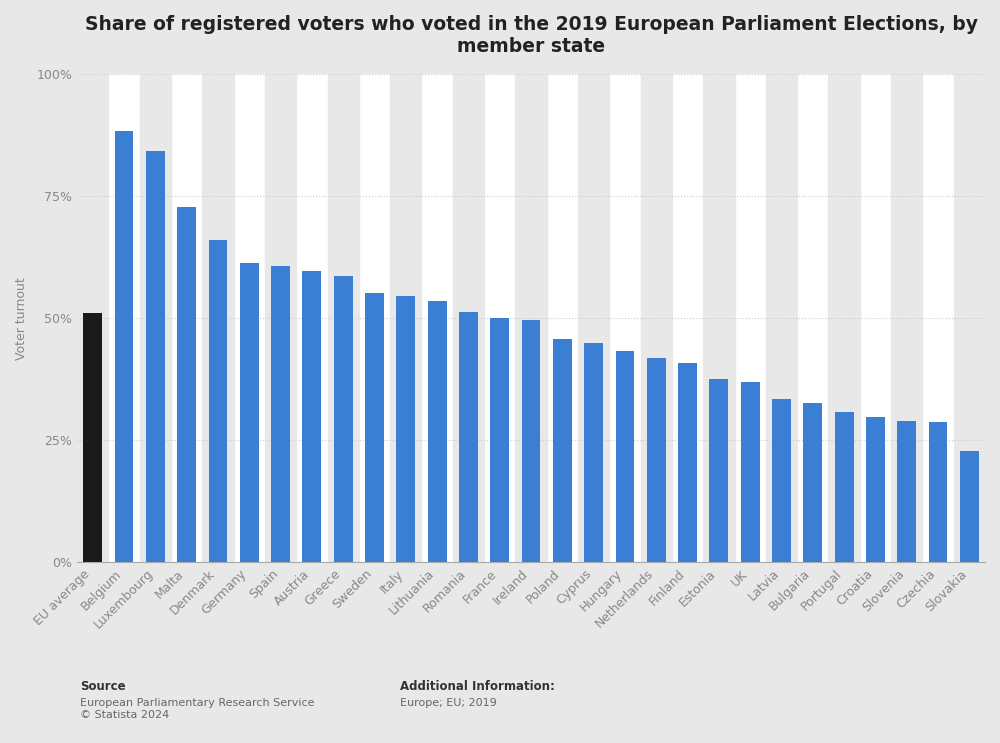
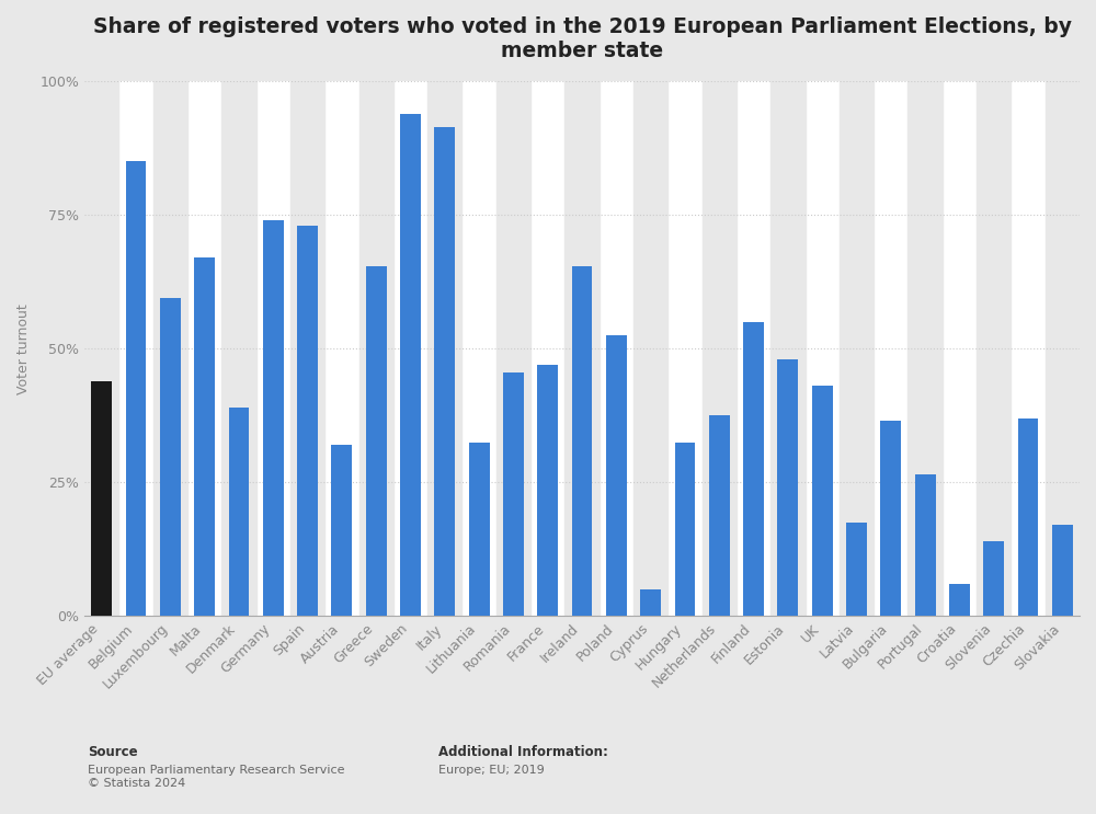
EU average: 51.0% -> 44.0%
Belgium: 88.5% -> 85.0%
Luxembourg: 84.2% -> 59.5%
Malta: 72.7% -> 67.0%
Denmark: 66.1% -> 39.0%
Germany: 61.4% -> 74.0%
Spain: 60.7% -> 73.0%
Austria: 59.8% -> 32.0%
Greece: 58.7% -> 65.5%
Sweden: 55.3% -> 94.0%
Italy: 54.5% -> 91.5%
Lithuania: 53.5% -> 32.5%
Romania: 51.2% -> 45.5%
France: 50.1% -> 47.0%
Ireland: 49.7% -> 65.5%
Poland: 45.7% -> 52.5%
Cyprus: 45.0% -> 5.0%
Hungary: 43.4% -> 32.5%
Netherlands: 41.9% -> 37.5%
Finland: 40.8% -> 55.0%
Estonia: 37.6% -> 48.0%
UK: 36.9% -> 43.0%
Latvia: 33.5% -> 17.5%
Bulgaria: 32.6% -> 36.5%
Portugal: 30.8% -> 26.5%
Croatia: 29.9% -> 6.0%
Slovenia: 28.9% -> 14.0%
Czechia: 28.7% -> 37.0%
Slovakia: 22.7% -> 17.0%
